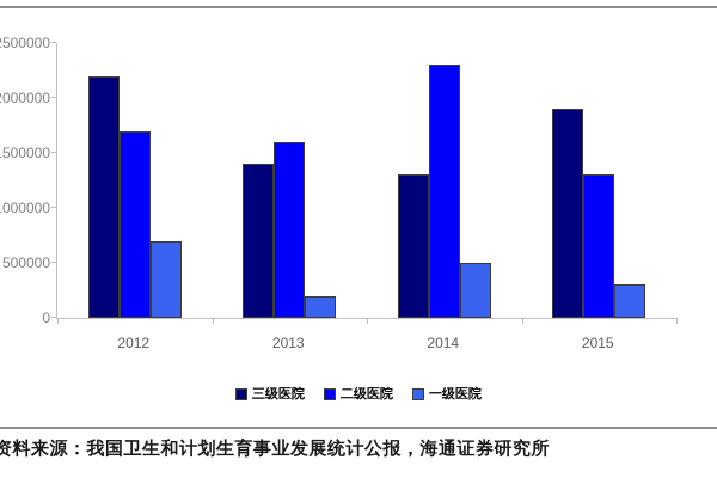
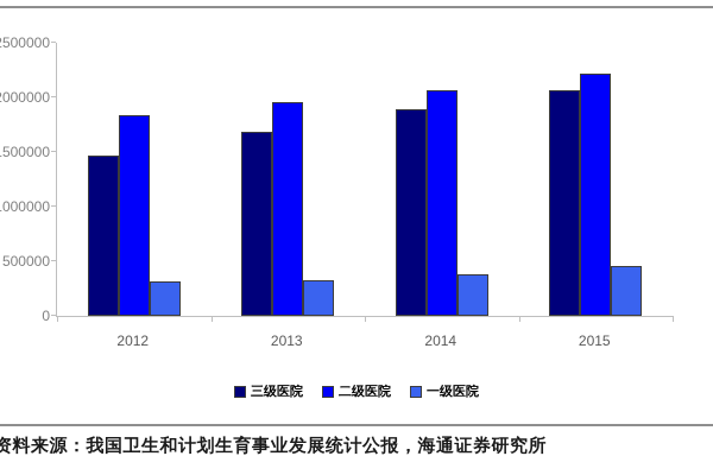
三级医院/2012: 2200000 -> 1500000
二级医院/2012: 1700000 -> 1800000
一级医院/2012: 700000 -> 300000
三级医院/2013: 1400000 -> 1700000
二级医院/2013: 1600000 -> 2000000
一级医院/2013: 200000 -> 300000
三级医院/2014: 1300000 -> 1900000
二级医院/2014: 2300000 -> 2100000
一级医院/2014: 500000 -> 400000
三级医院/2015: 1900000 -> 2100000
二级医院/2015: 1300000 -> 2200000
一级医院/2015: 300000 -> 500000
